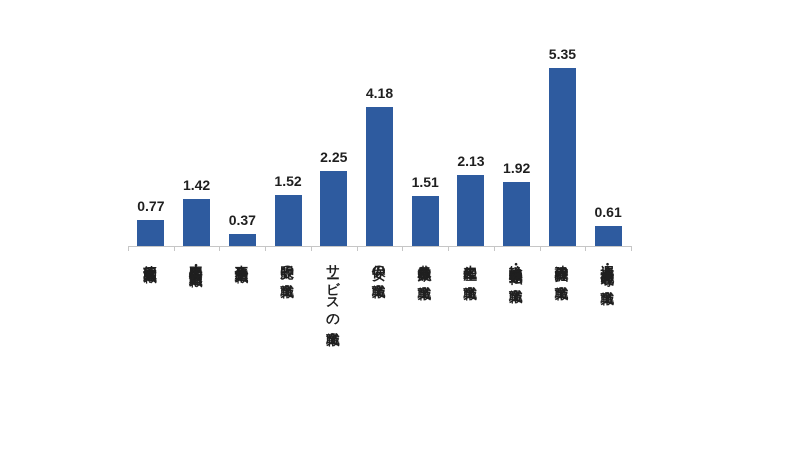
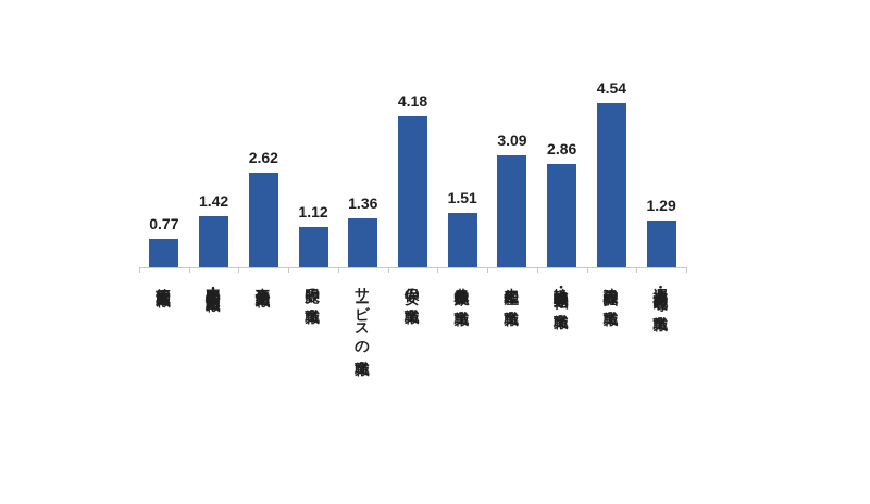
事務的職業: 0.37 -> 2.62
販売の職業: 1.52 -> 1.12
サービスの職業: 2.25 -> 1.36
生産工程の職業: 2.13 -> 3.09
輸送・機械運転の職業: 1.92 -> 2.86
建設採掘の職業: 5.35 -> 4.54
運搬・清掃・包装等の職業: 0.61 -> 1.29
